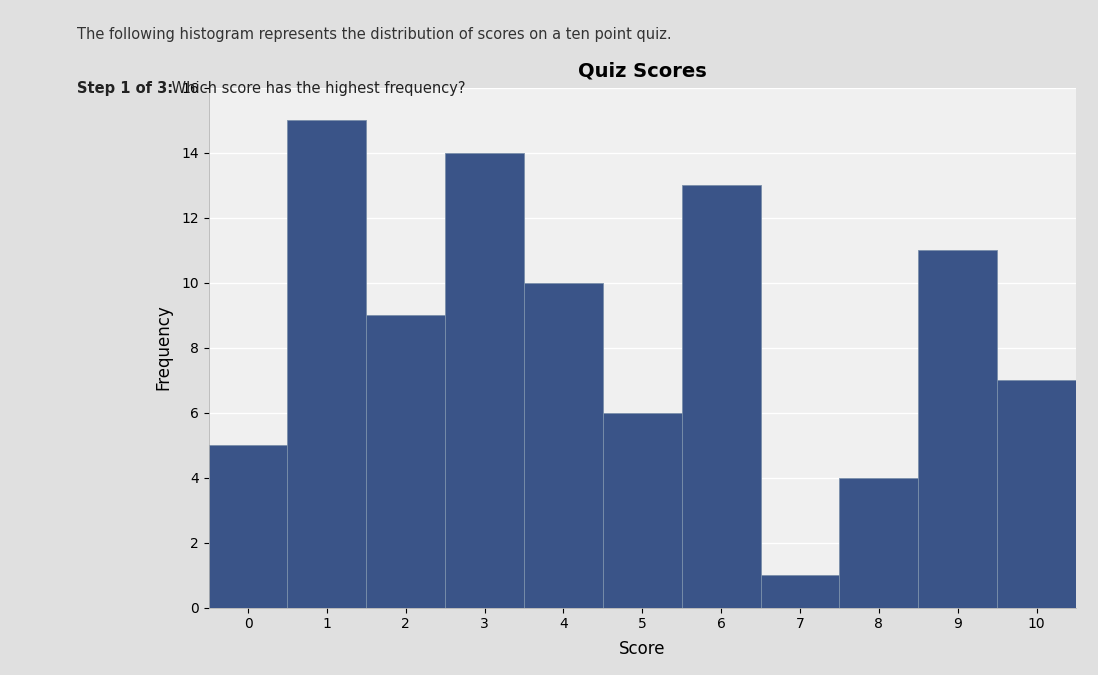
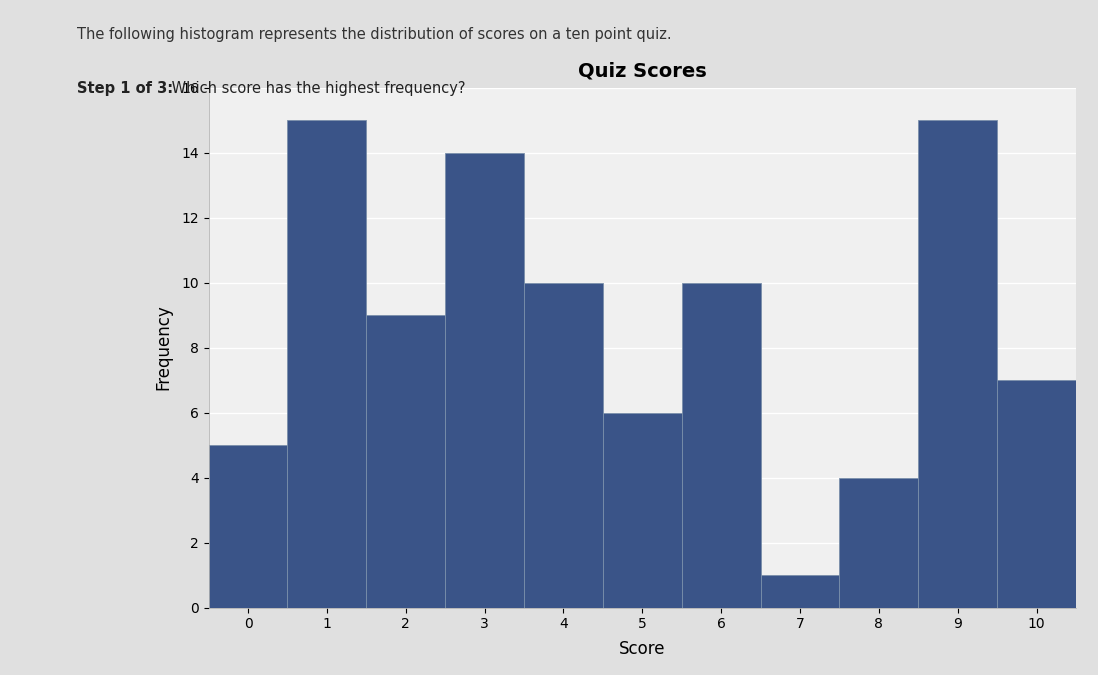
6: 13 -> 10
9: 11 -> 15
